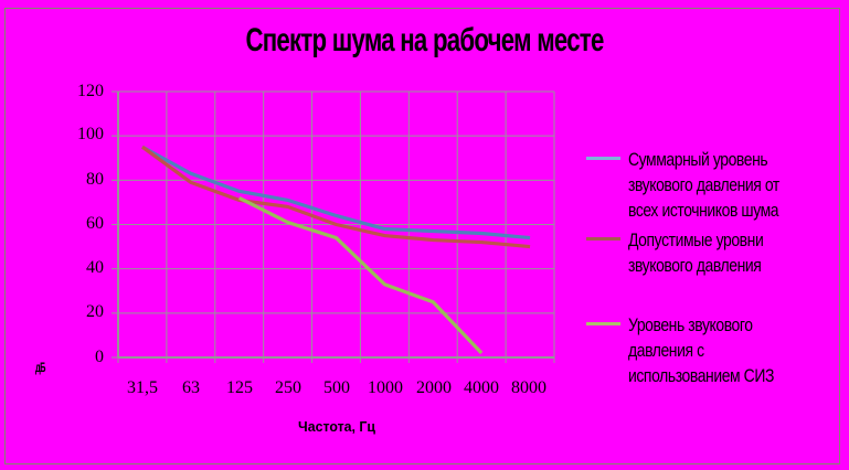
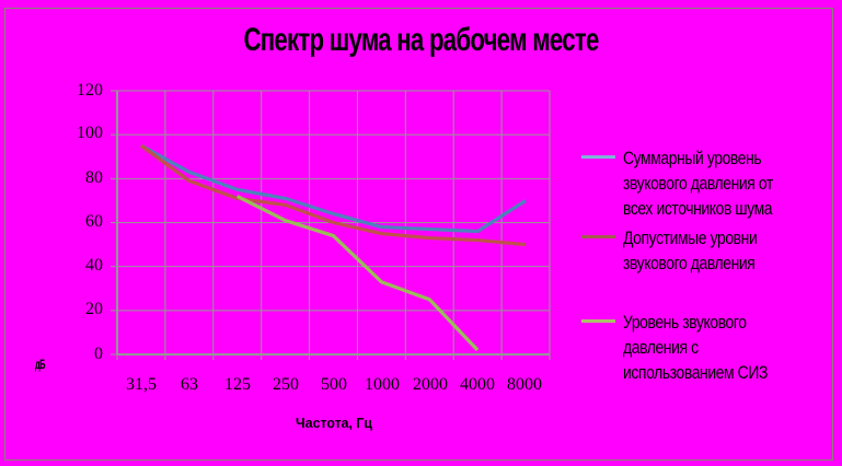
Суммарный уровень звукового давления от всех источников шума/8000: 54 -> 70
